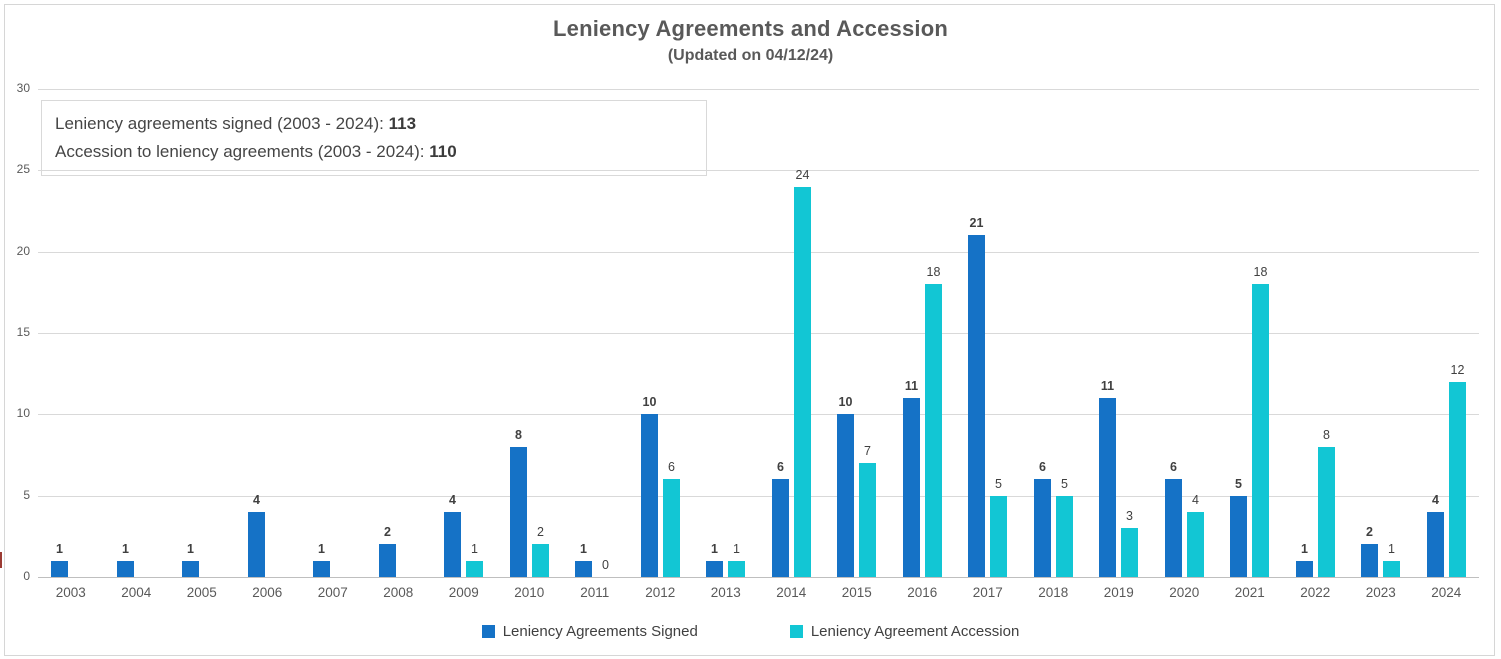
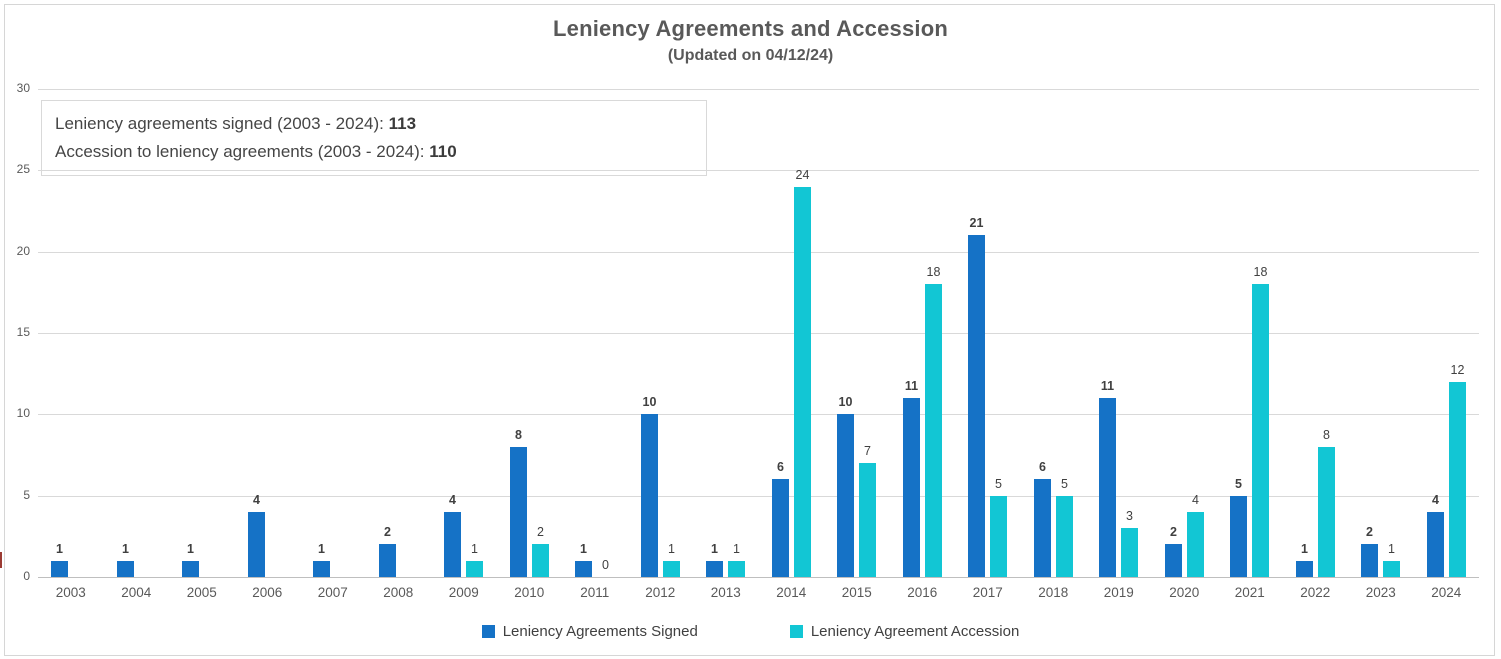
Leniency Agreement Accession/2012: 6 -> 1
Leniency Agreements Signed/2020: 6 -> 2
